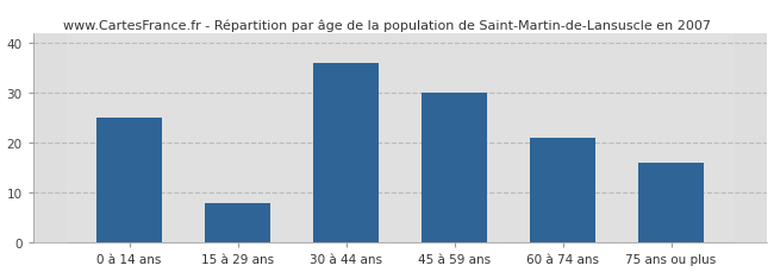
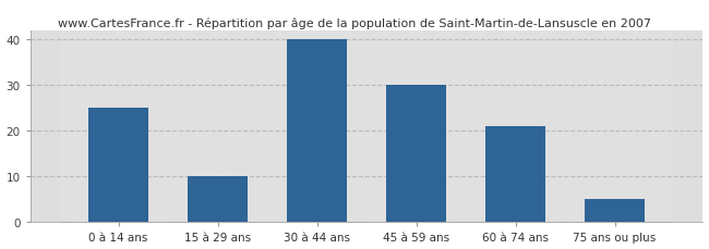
15 à 29 ans: 8 -> 10
30 à 44 ans: 36 -> 40
75 ans ou plus: 16 -> 5
